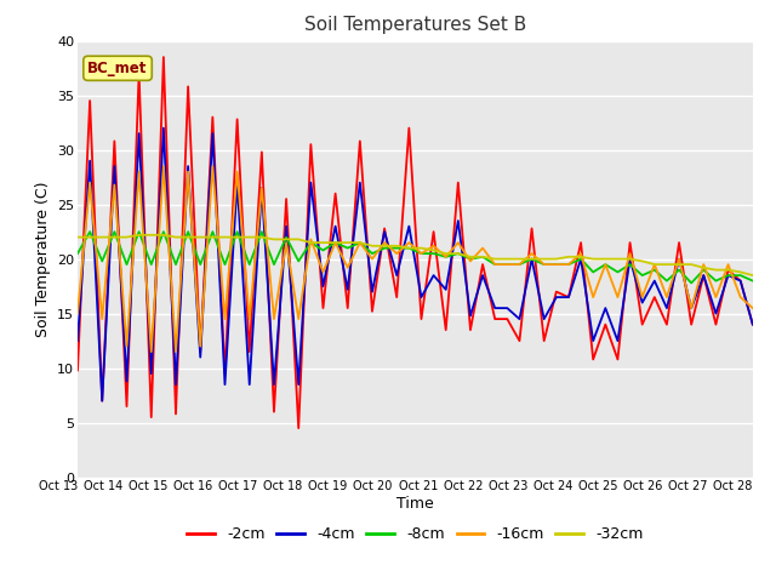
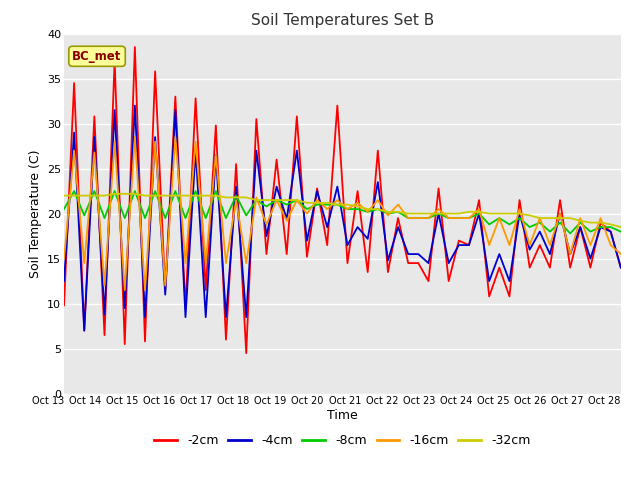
-4cm/Oct 19: 17.2 -> 19.4
